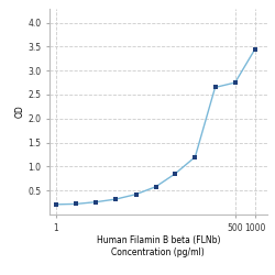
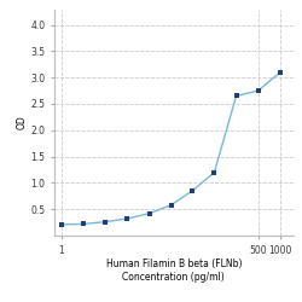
1000: 3.45 -> 3.10
